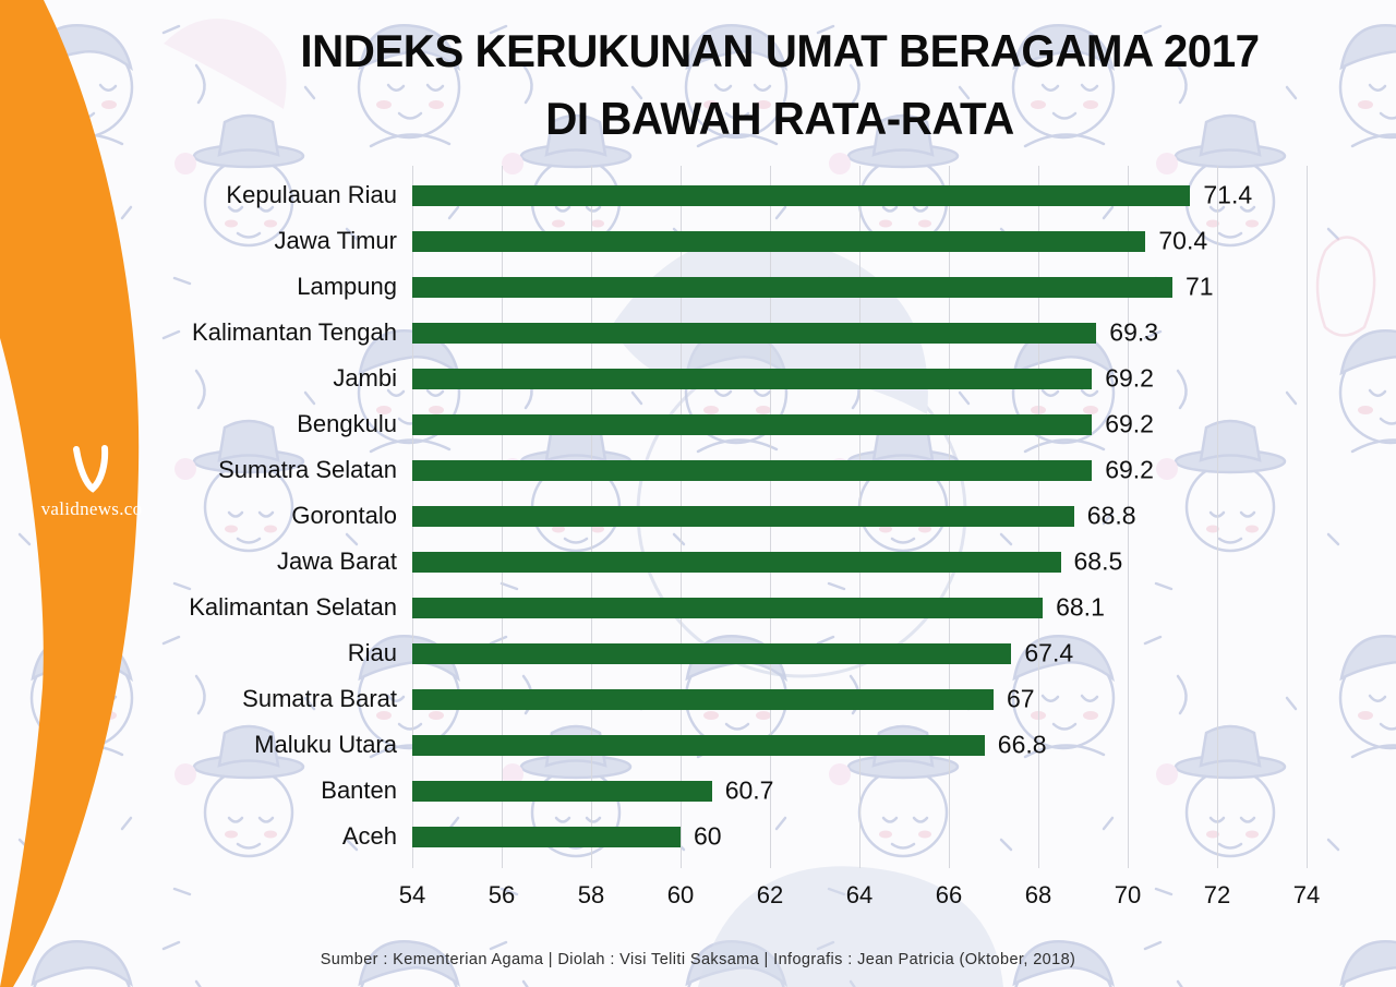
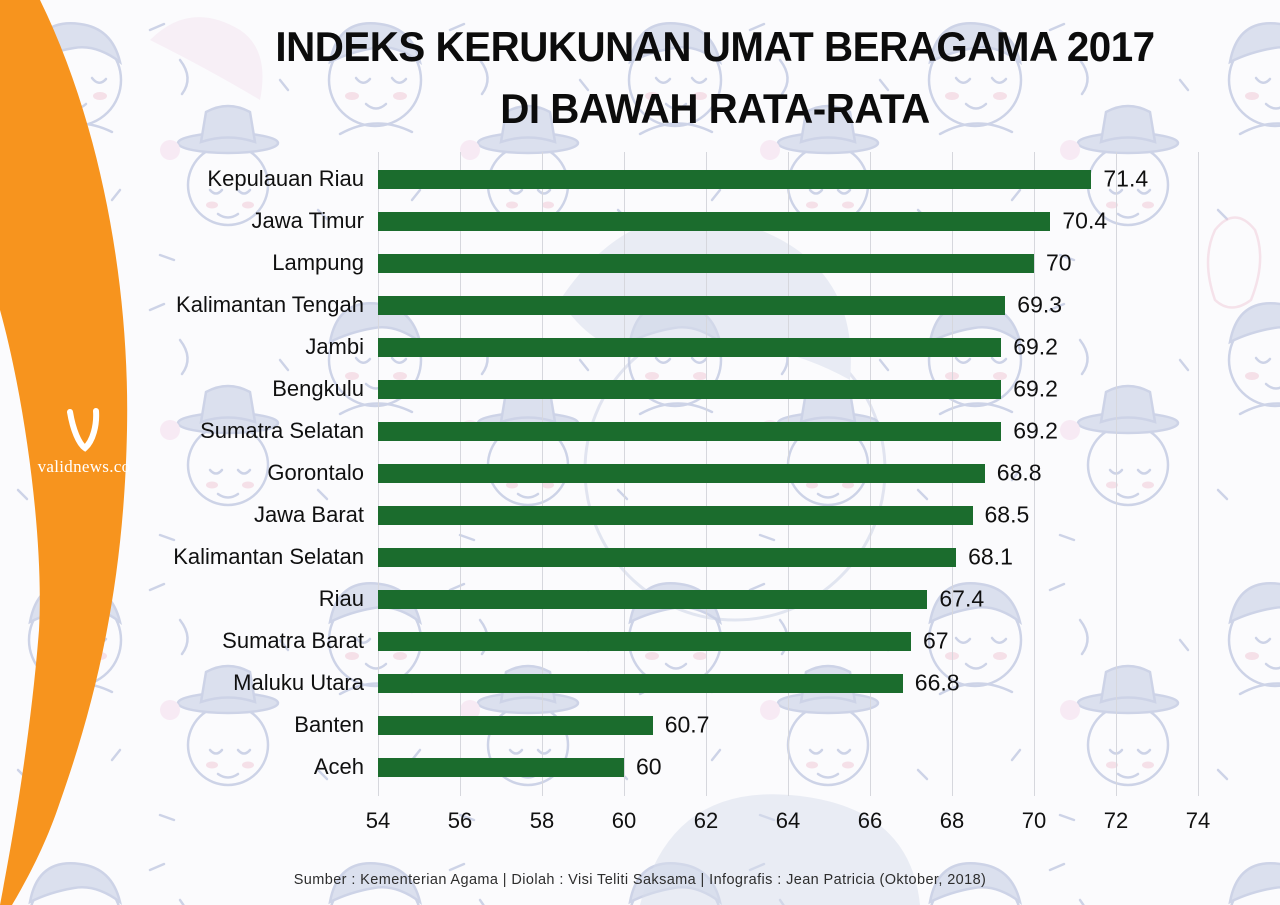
Lampung: 71 -> 70
